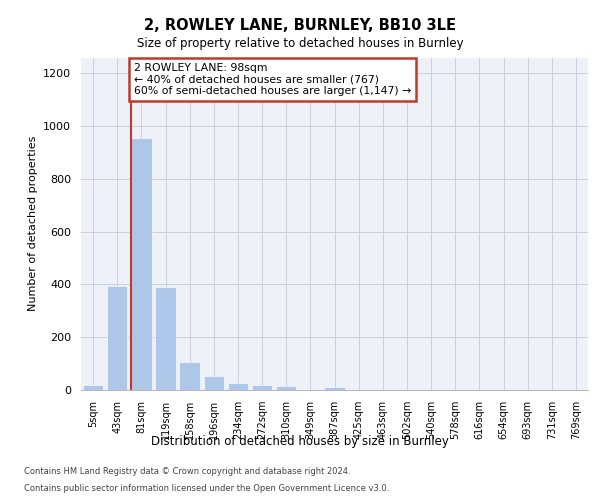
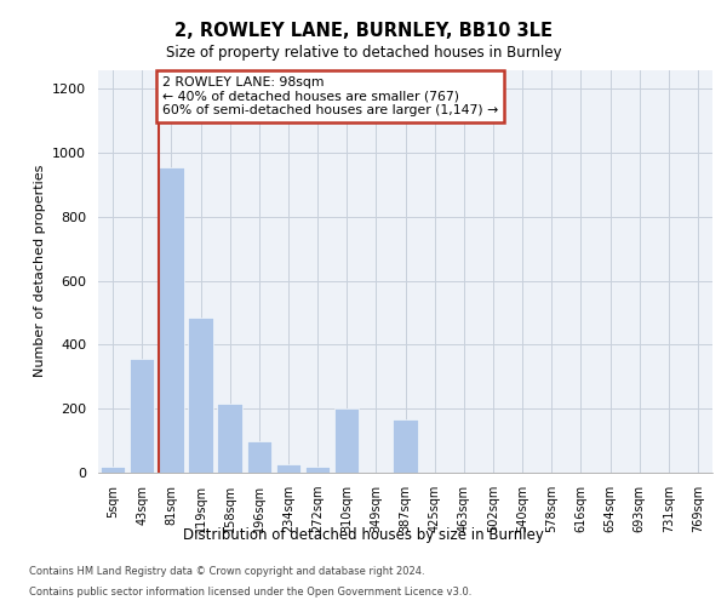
43sqm: 395 -> 355
119sqm: 390 -> 485
158sqm: 108 -> 215
196sqm: 52 -> 100
310sqm: 14 -> 200
387sqm: 13 -> 165
